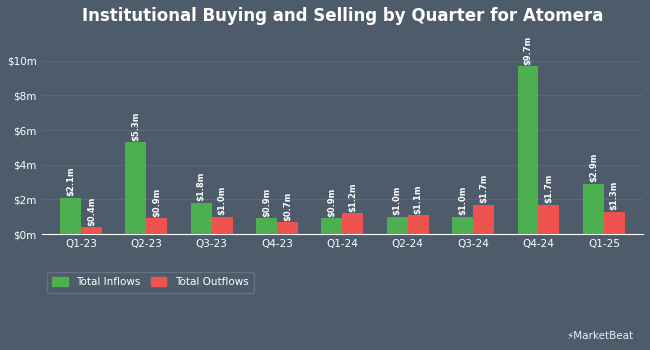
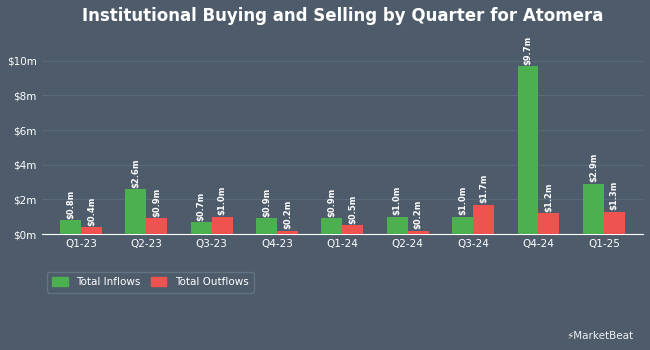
Total Inflows/Q1-23: $2.1m -> $0.8m
Total Inflows/Q2-23: $5.3m -> $2.6m
Total Inflows/Q3-23: $1.8m -> $0.7m
Total Outflows/Q4-23: $0.7m -> $0.2m
Total Outflows/Q1-24: $1.2m -> $0.5m
Total Outflows/Q2-24: $1.1m -> $0.2m
Total Outflows/Q4-24: $1.7m -> $1.2m
